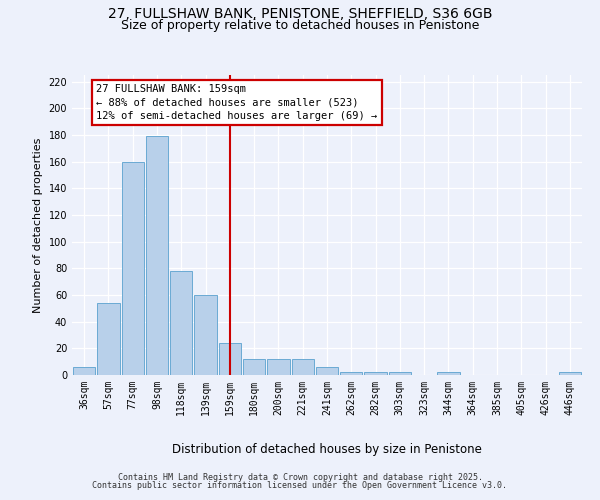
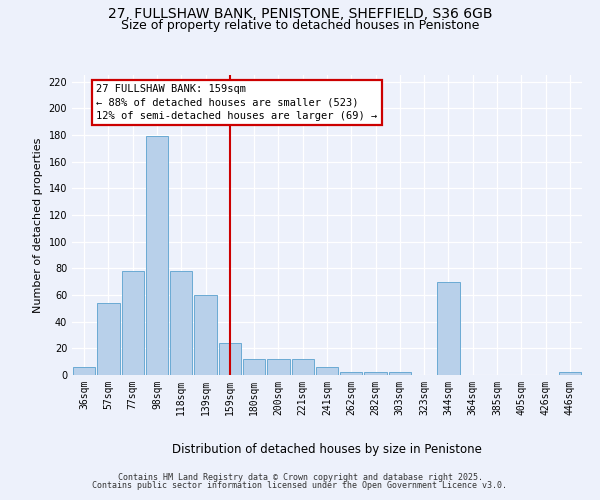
77sqm: 160 -> 78
344sqm: 2 -> 70
